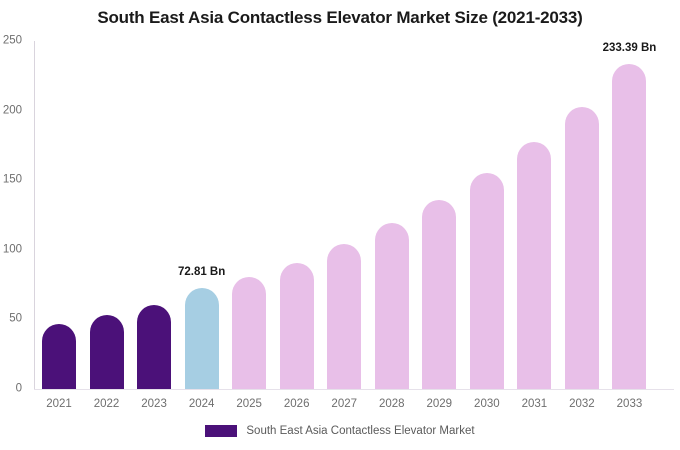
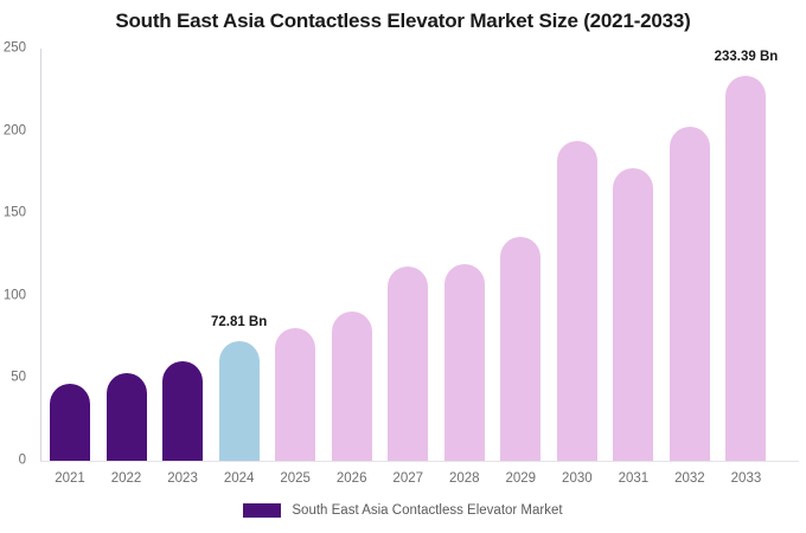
2027: 104 -> 118
2030: 156 -> 194
